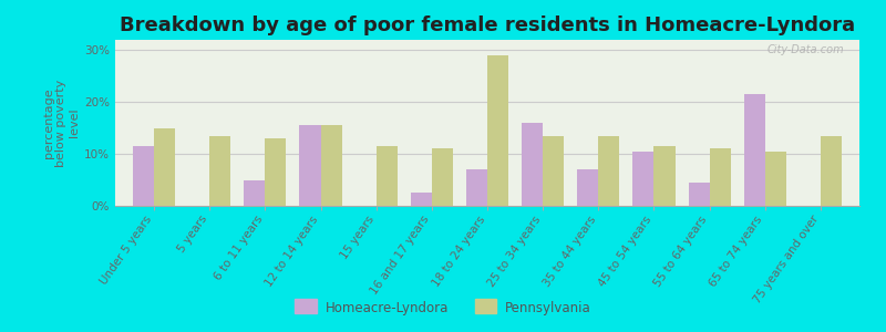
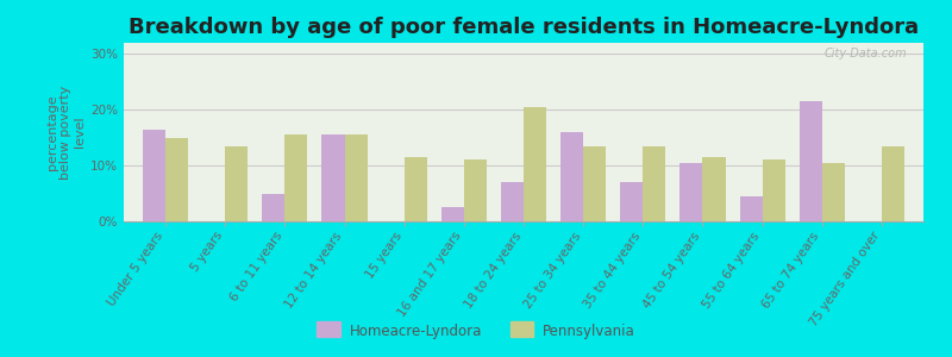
Homeacre-Lyndora/Under 5 years: 11.5% -> 16.5%
Pennsylvania/6 to 11 years: 13.0% -> 15.5%
Pennsylvania/18 to 24 years: 29.0% -> 20.5%
